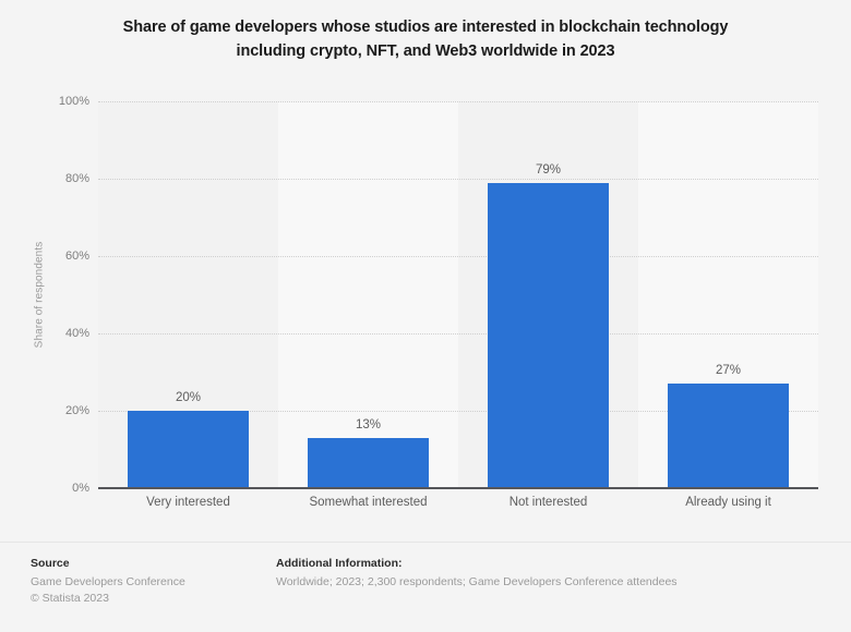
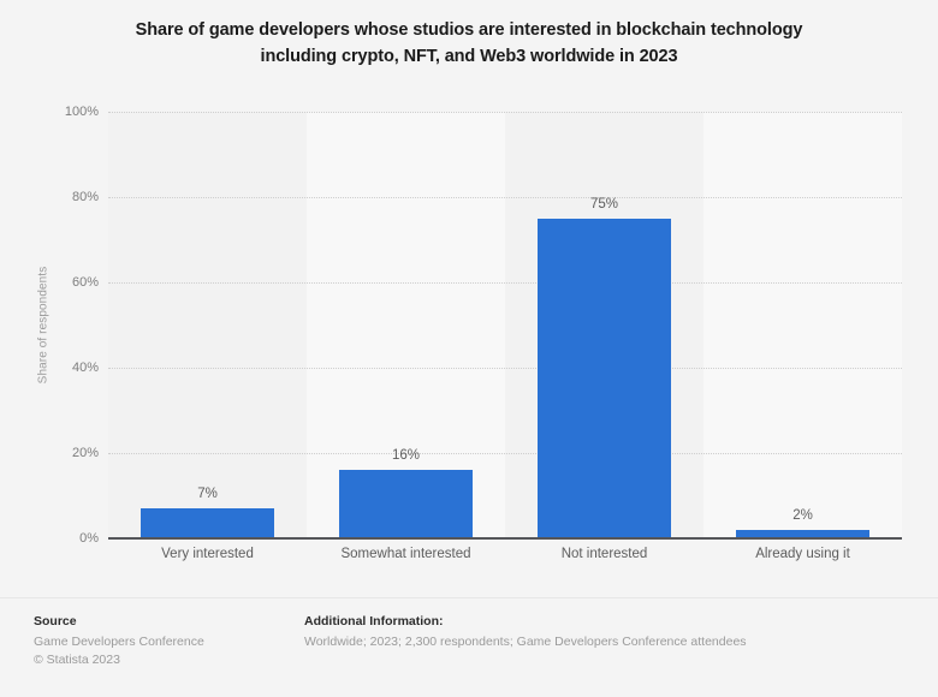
Very interested: 20% -> 7%
Somewhat interested: 13% -> 16%
Not interested: 79% -> 75%
Already using it: 27% -> 2%
